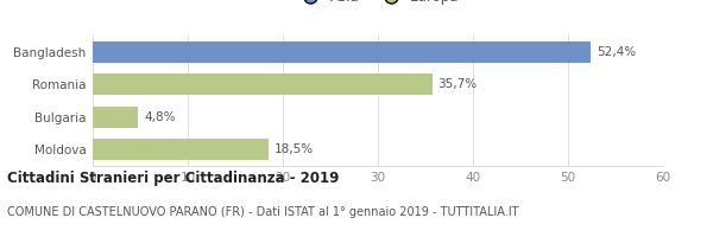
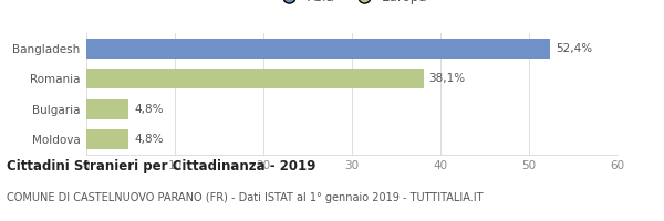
Romania: 35,7% -> 38,1%
Moldova: 18,5% -> 4,8%
